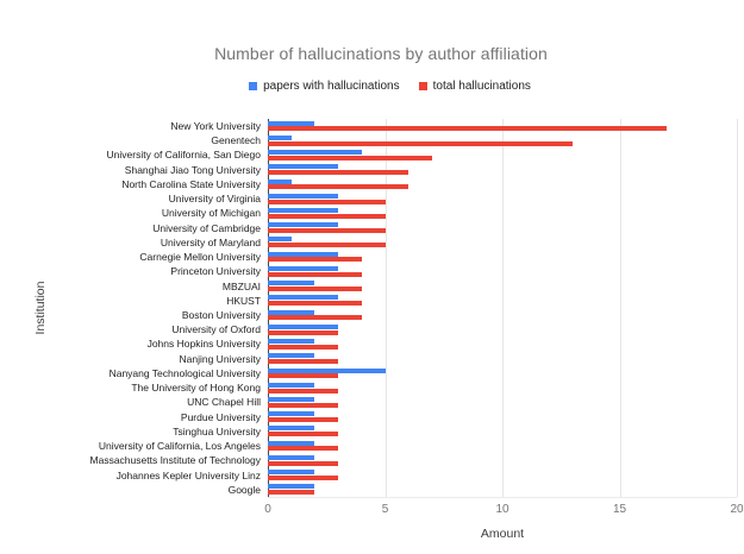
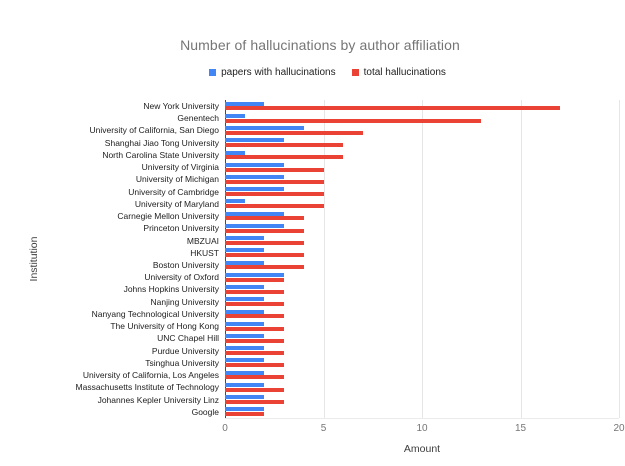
papers with hallucinations/HKUST: 3 -> 2
papers with hallucinations/Nanyang Technological University: 5 -> 2
